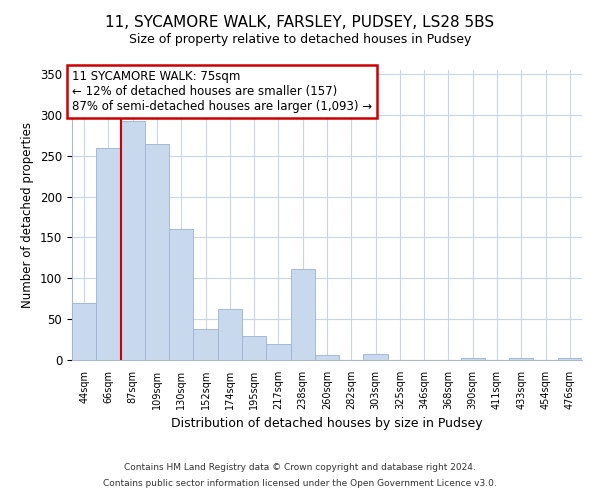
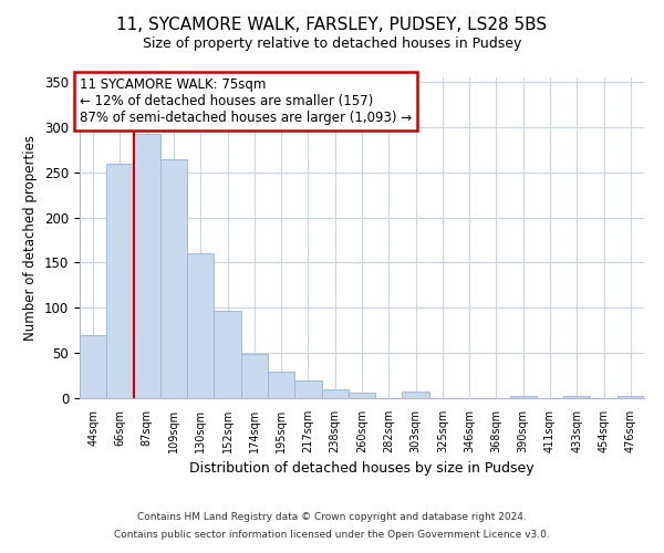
152sqm: 38 -> 97
174sqm: 62 -> 49
238sqm: 112 -> 10
